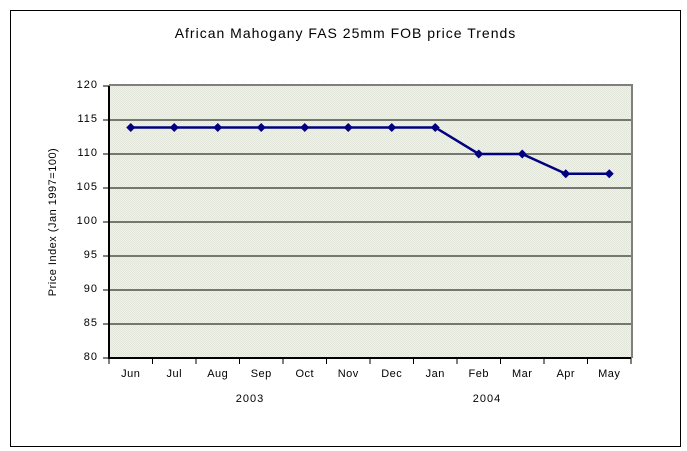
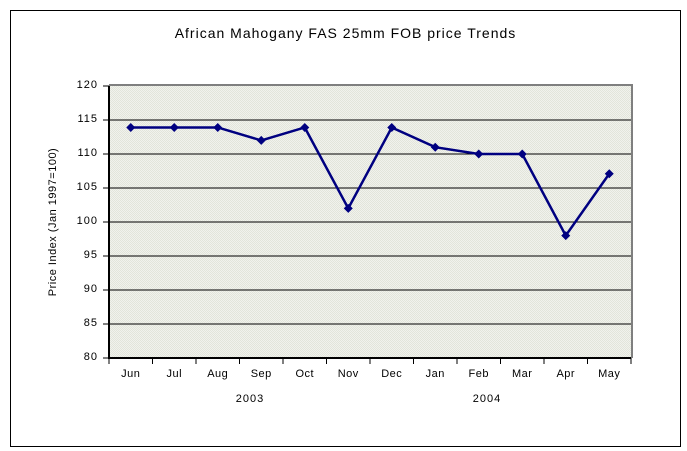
Sep: 114 -> 112
Nov: 114 -> 102
Jan: 114 -> 111
Apr: 107 -> 98
